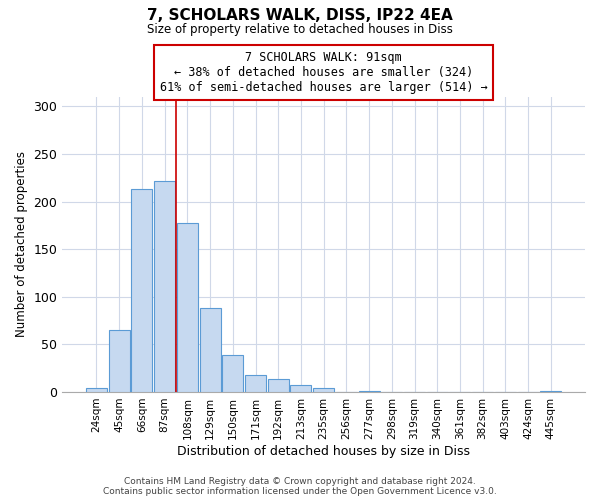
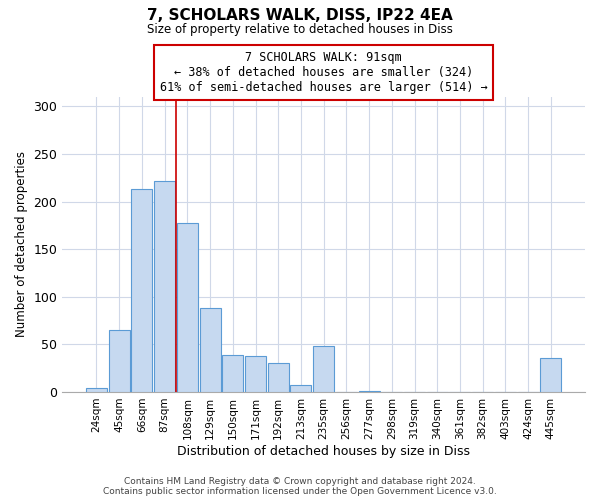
171sqm: 18 -> 38
192sqm: 14 -> 30
235sqm: 4 -> 48
445sqm: 1 -> 36
